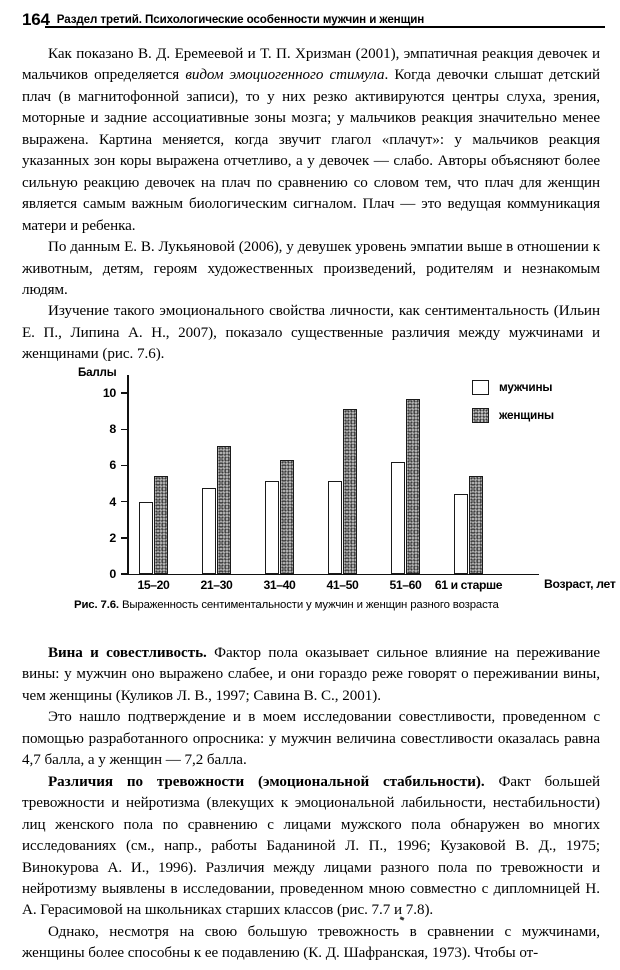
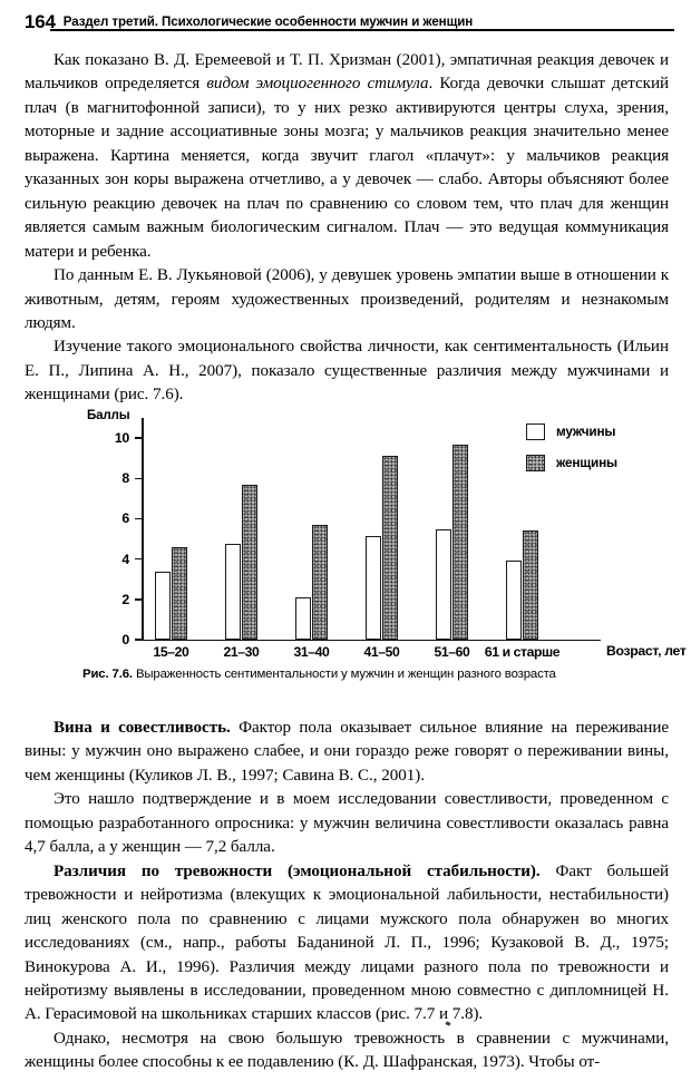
мужчины/15–20: 4.0 -> 3.4
женщины/15–20: 5.4 -> 4.6
женщины/21–30: 7.0 -> 7.7
мужчины/31–40: 5.2 -> 2.1
женщины/31–40: 6.3 -> 5.7
мужчины/51–60: 6.2 -> 5.5
мужчины/61 и старше: 4.4 -> 3.9
